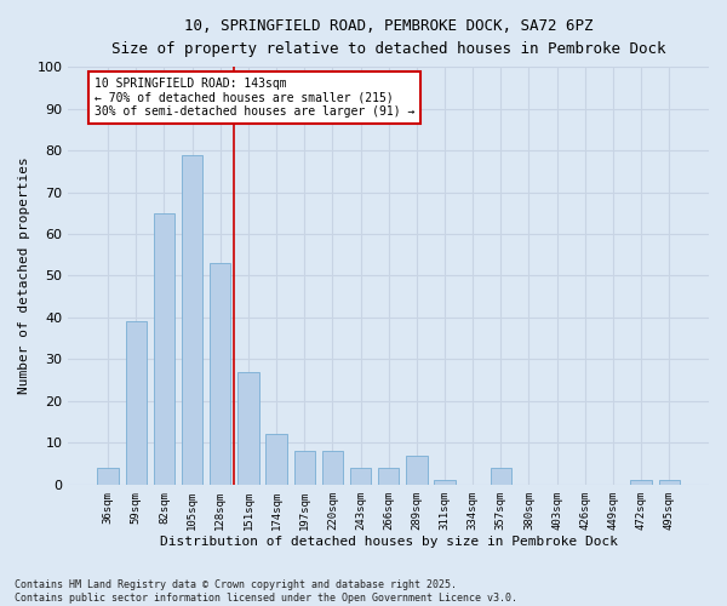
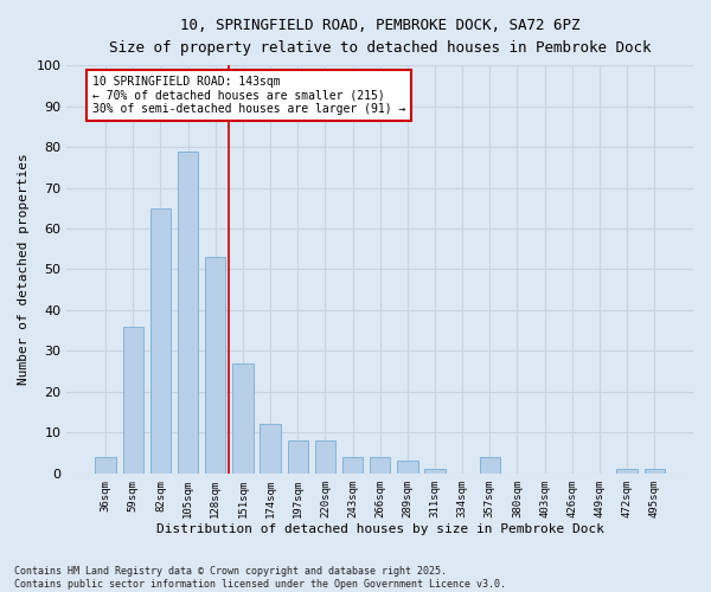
59sqm: 39 -> 36
289sqm: 7 -> 3
